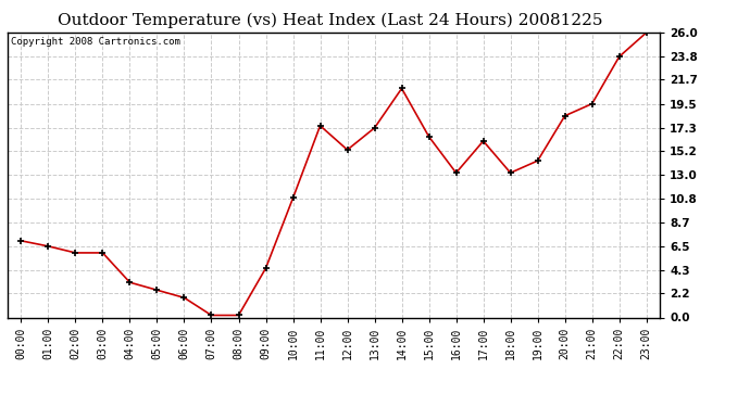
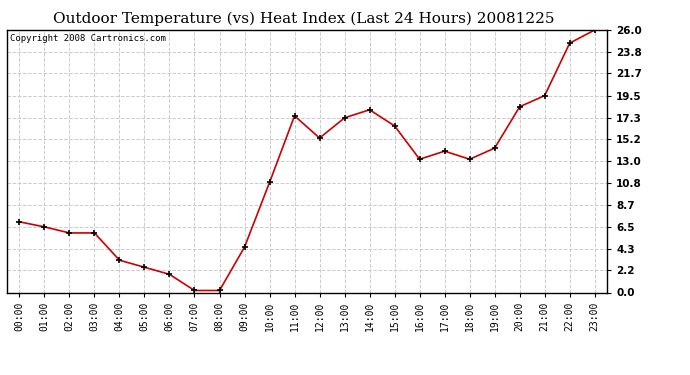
14:00: 20.9 -> 18.1
17:00: 16.1 -> 14.0
22:00: 23.8 -> 24.7
